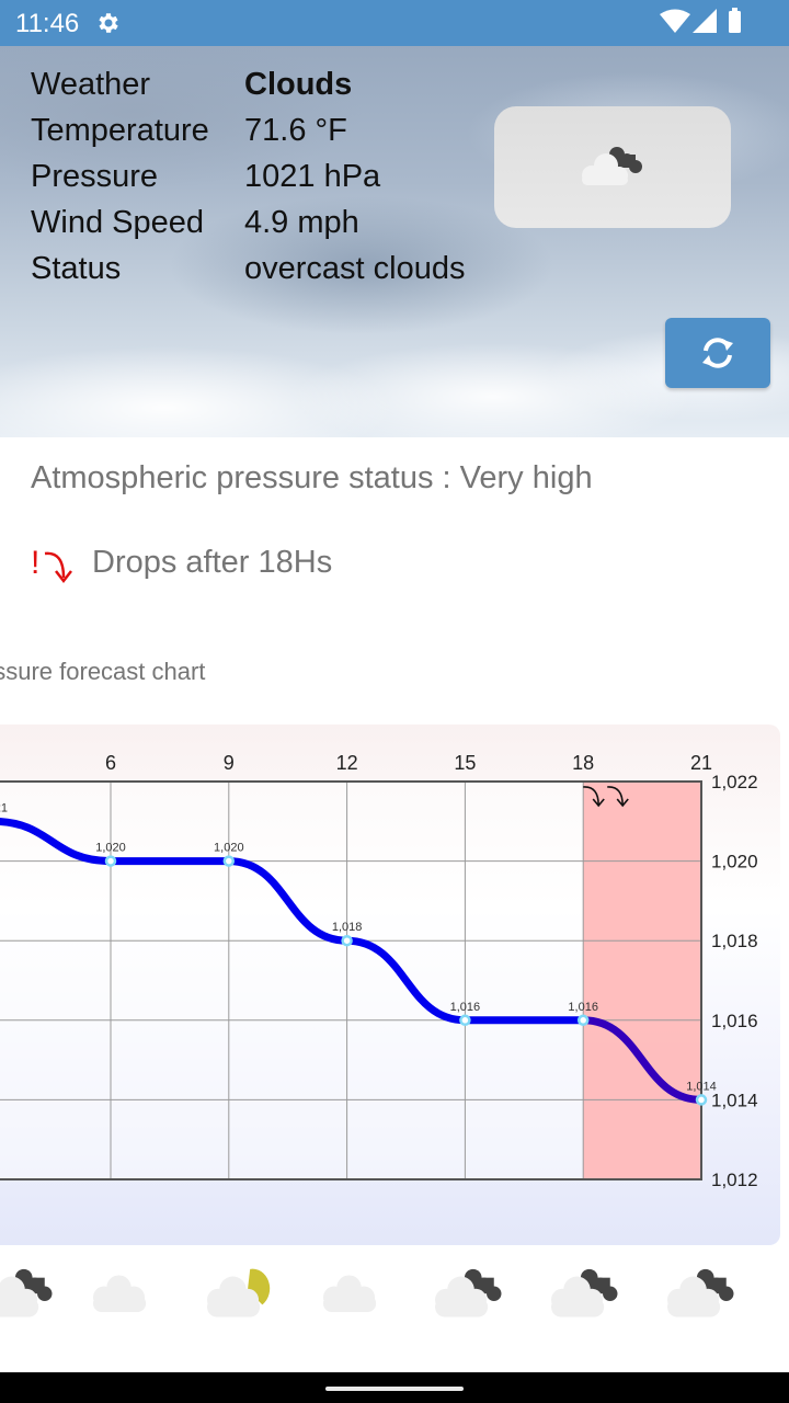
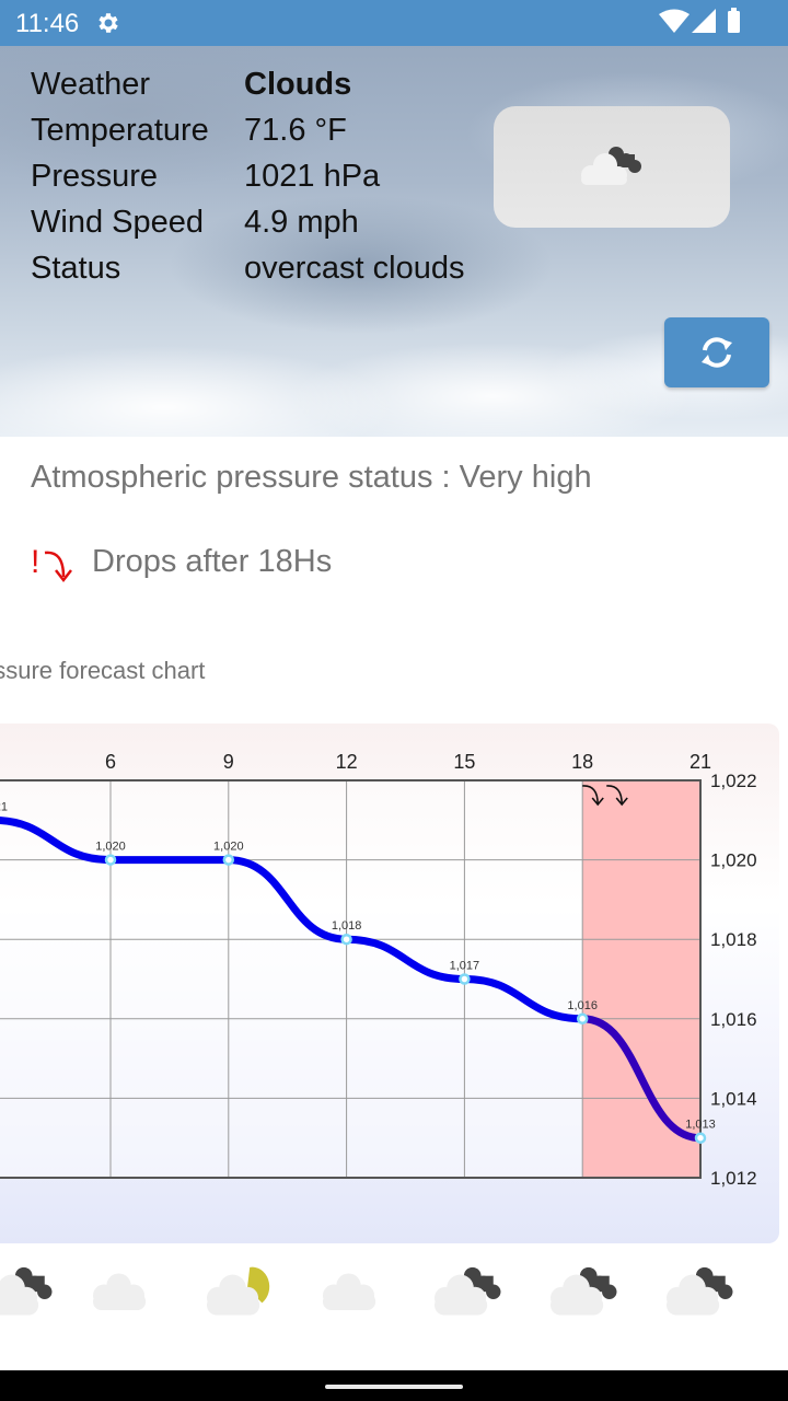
15: 1,016 -> 1,017
21: 1,014 -> 1,013
